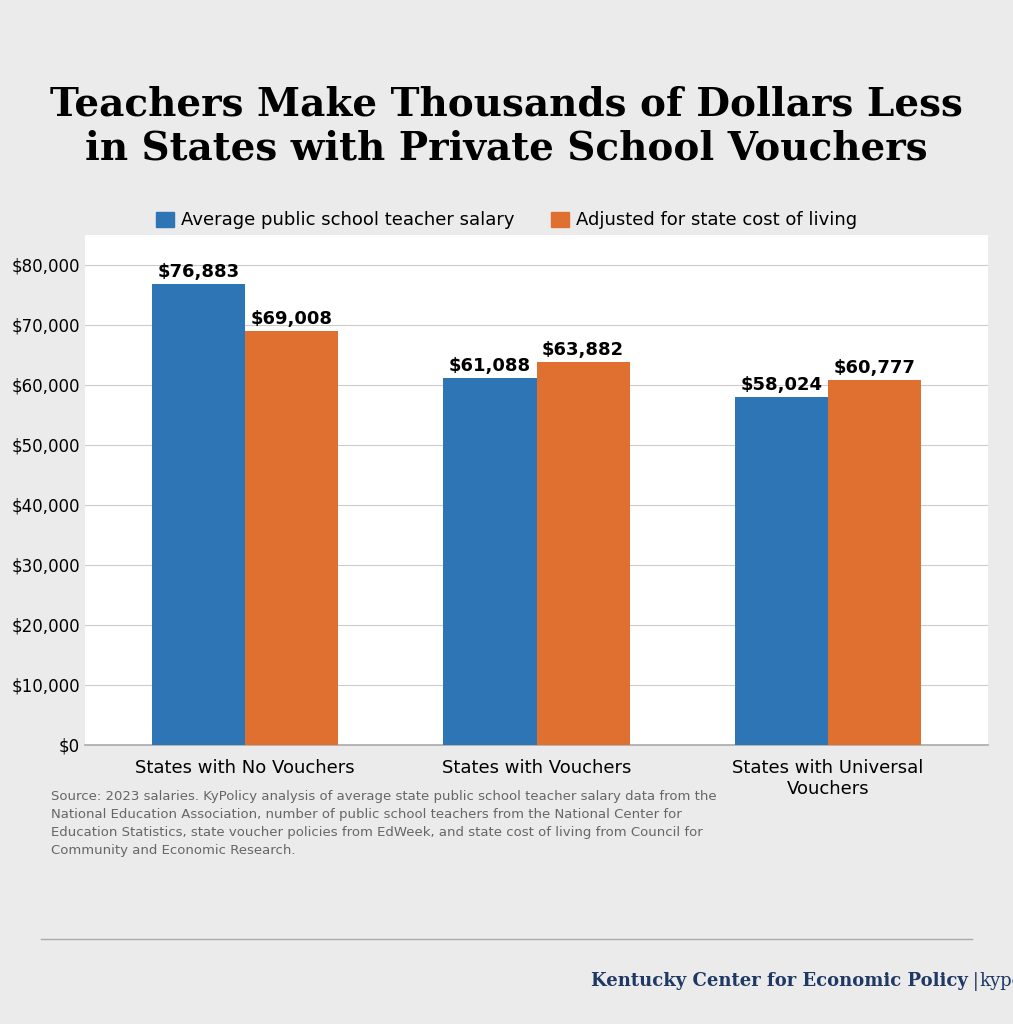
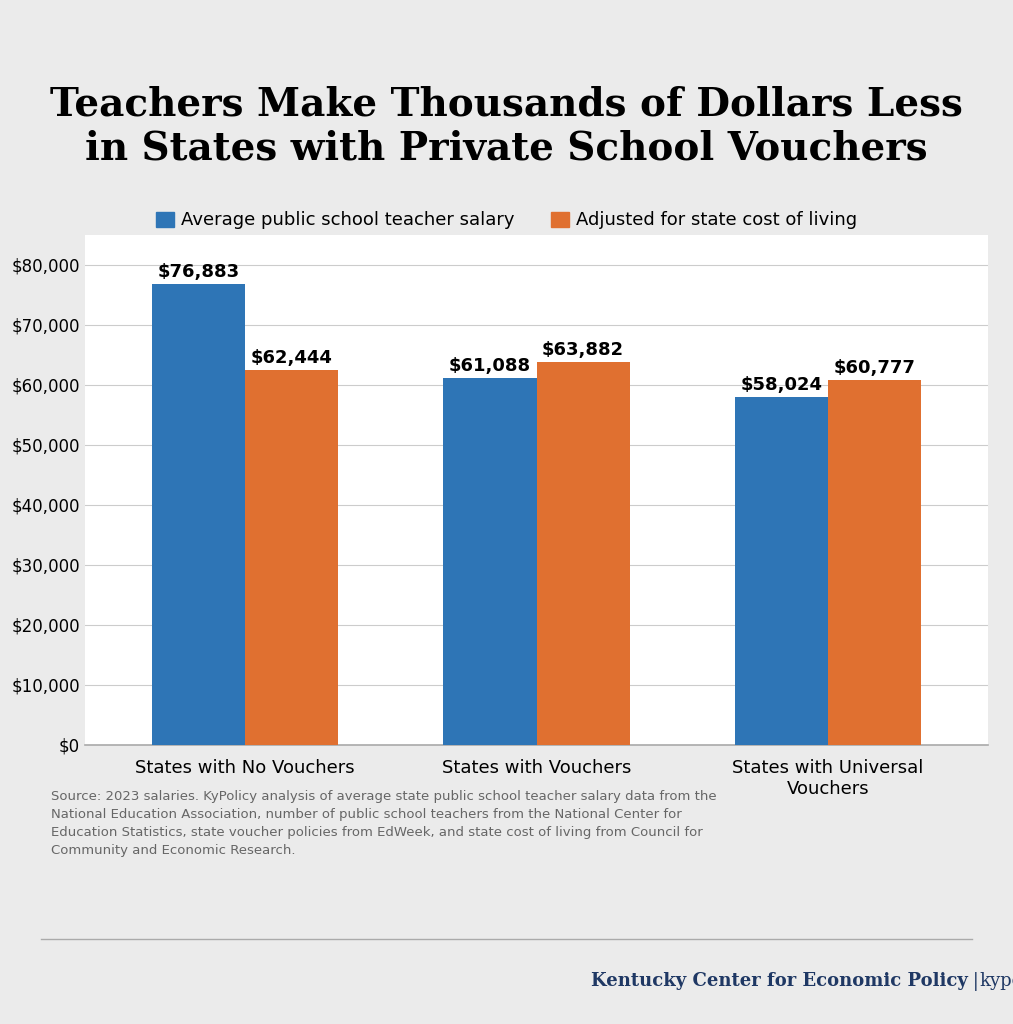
Adjusted for state cost of living/States with No Vouchers: $69,008 -> $62,444
